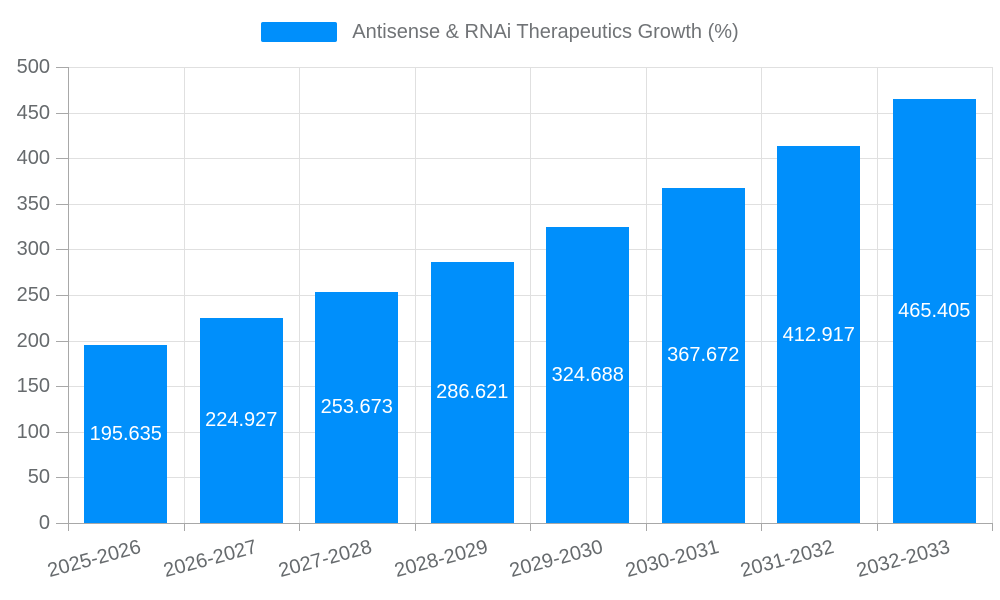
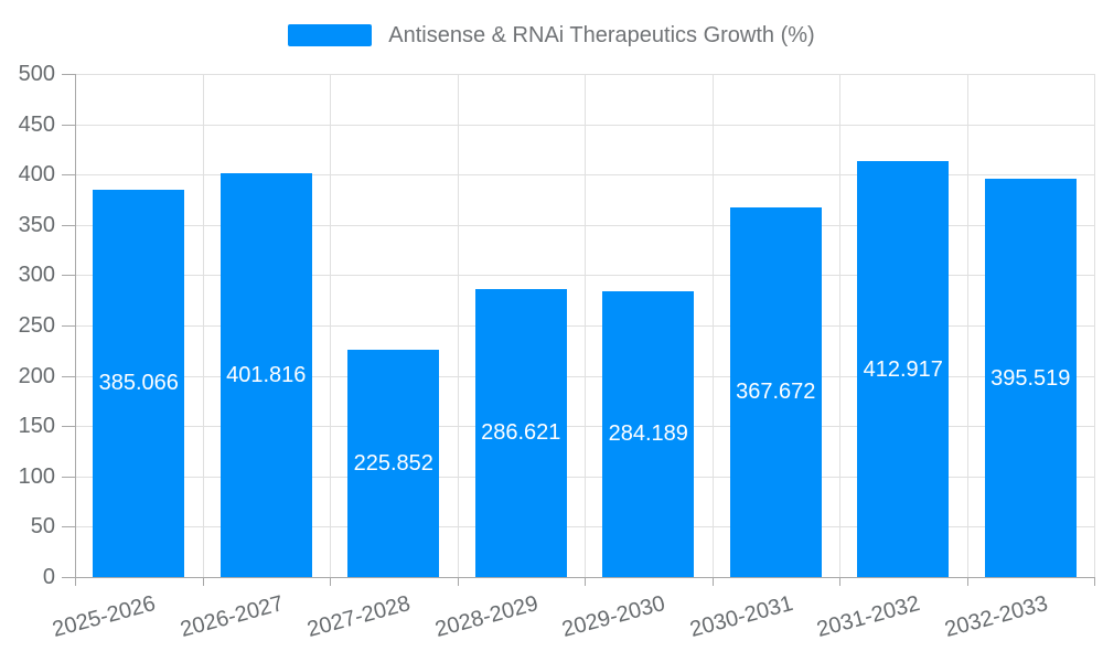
2025-2026: 195.635 -> 385.066
2026-2027: 224.927 -> 401.816
2027-2028: 253.673 -> 225.852
2029-2030: 324.688 -> 284.189
2032-2033: 465.405 -> 395.519
